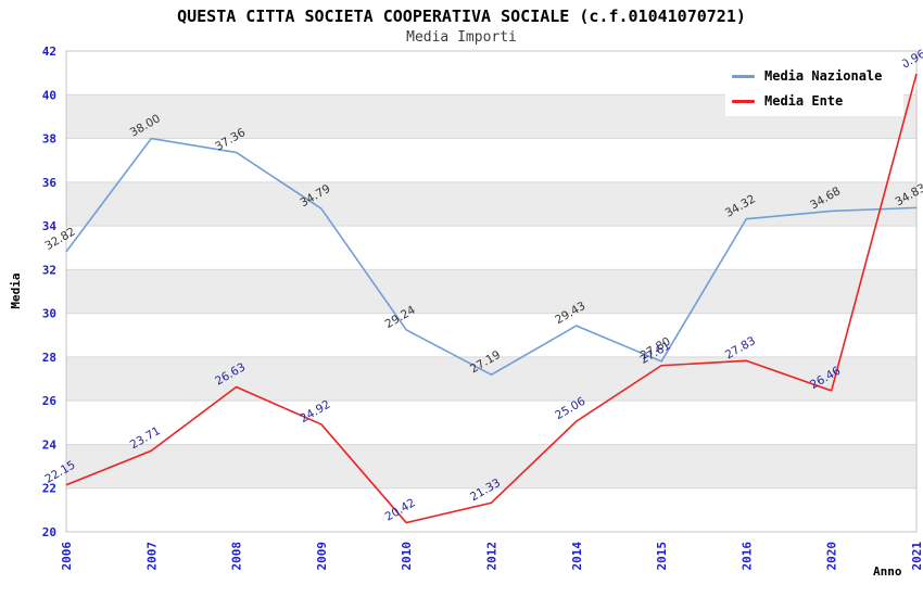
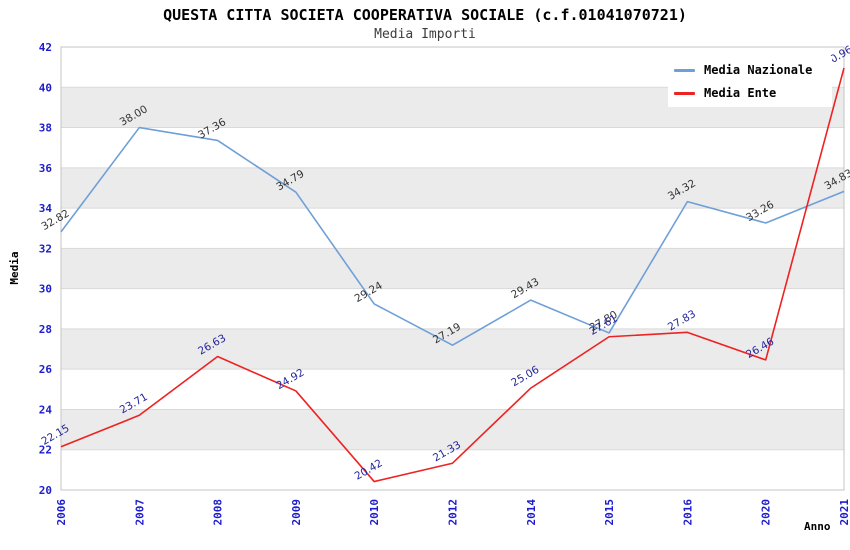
Media Nazionale/2020: 34.68 -> 33.26
